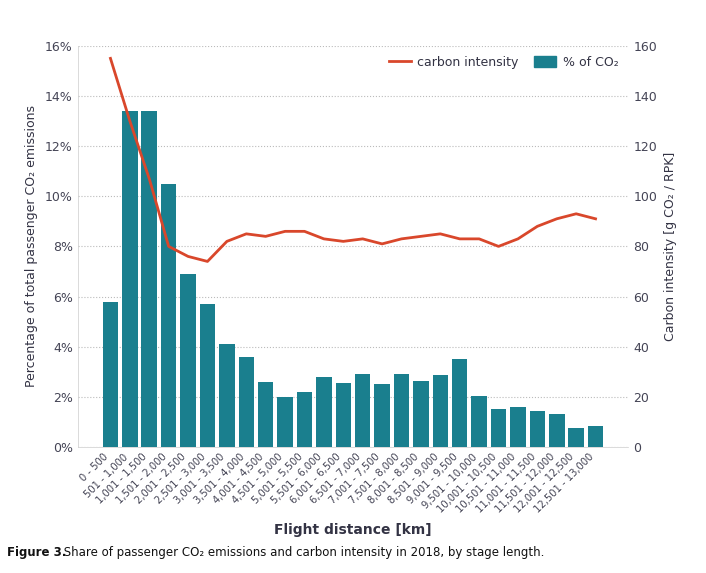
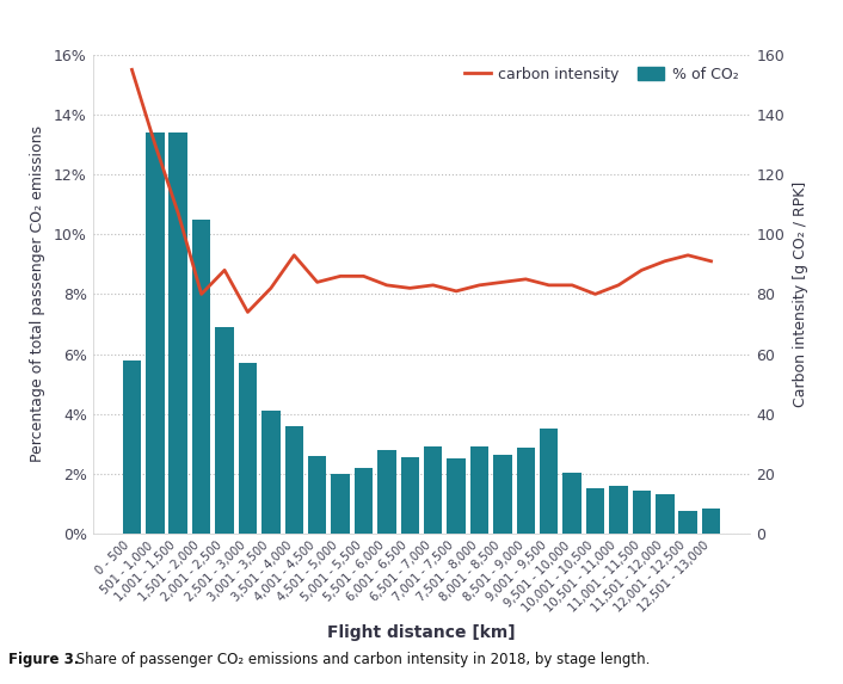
carbon intensity/2,001 - 2,500: 76 -> 88
carbon intensity/3,501 - 4,000: 85 -> 93
